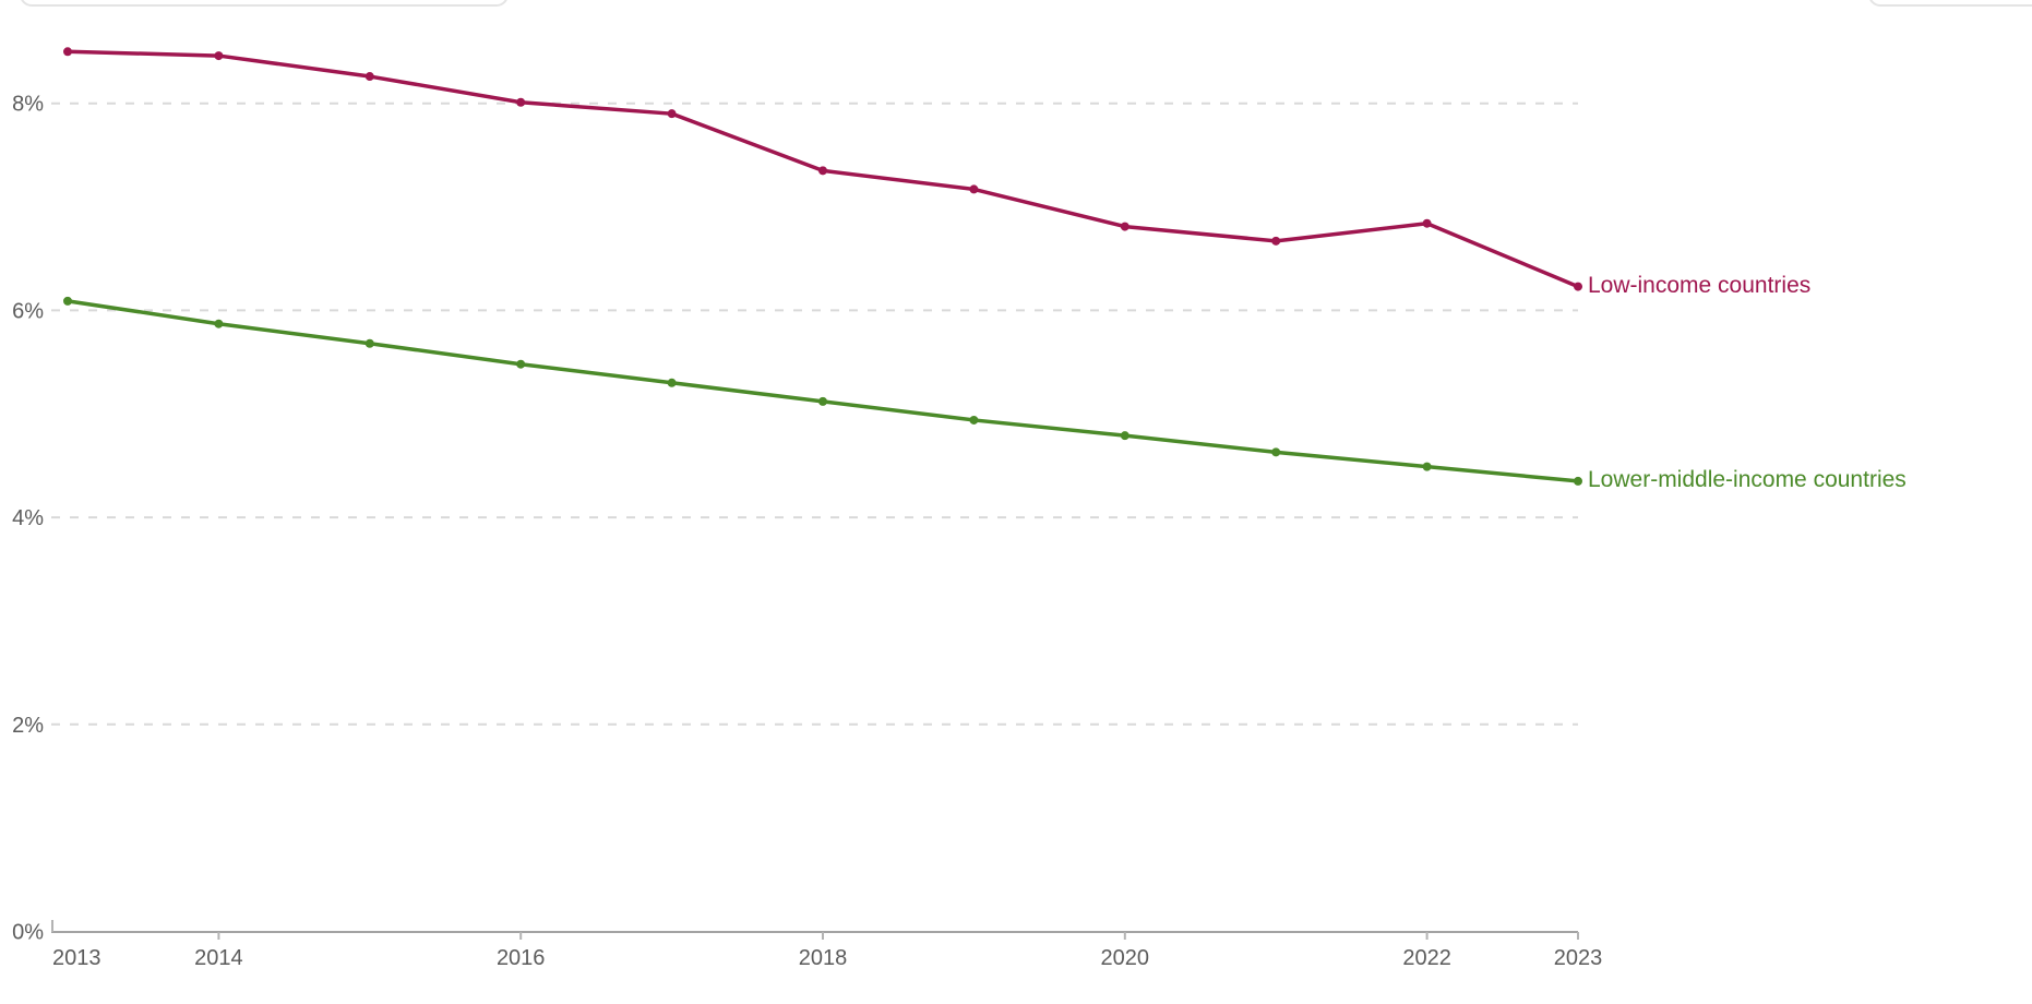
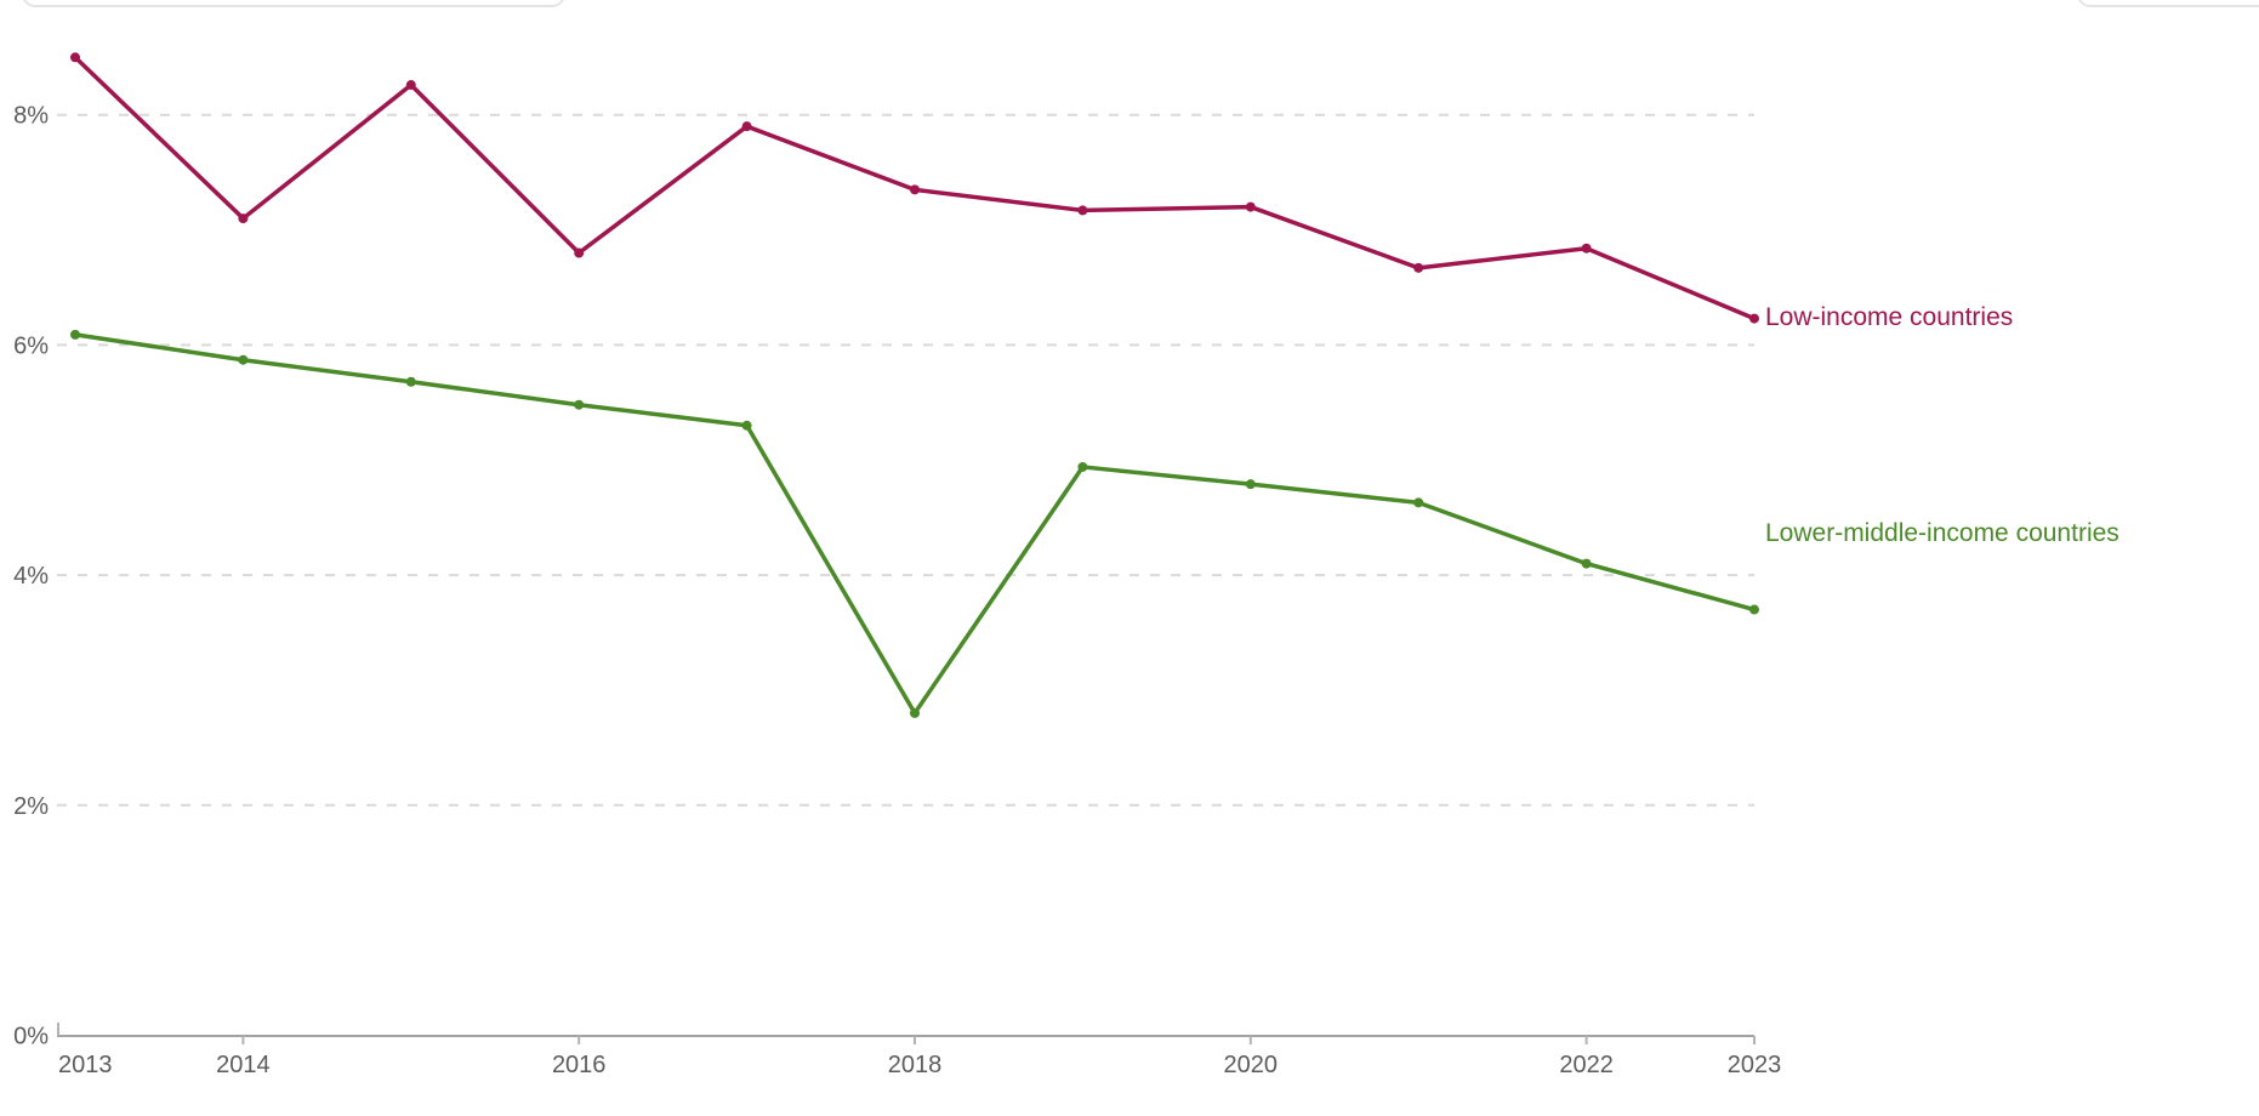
Low-income countries/2014: 8.5% -> 7.1%
Low-income countries/2016: 8.0% -> 6.8%
Lower-middle-income countries/2018: 5.1% -> 2.8%
Low-income countries/2020: 6.8% -> 7.2%
Lower-middle-income countries/2022: 4.5% -> 4.1%
Lower-middle-income countries/2023: 4.3% -> 3.7%
